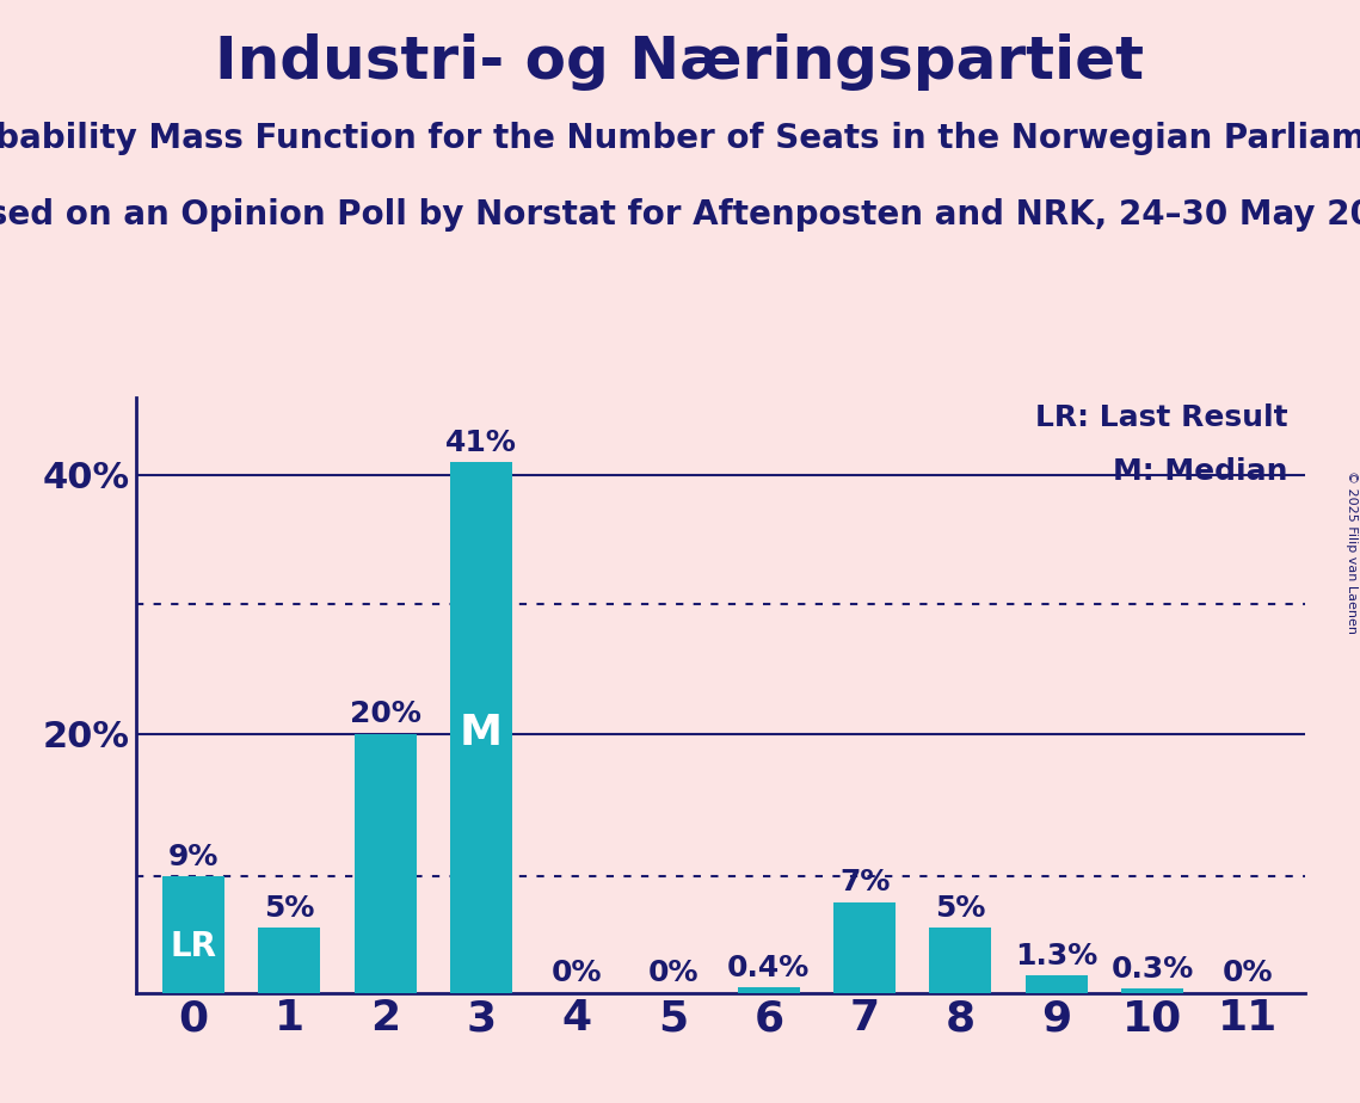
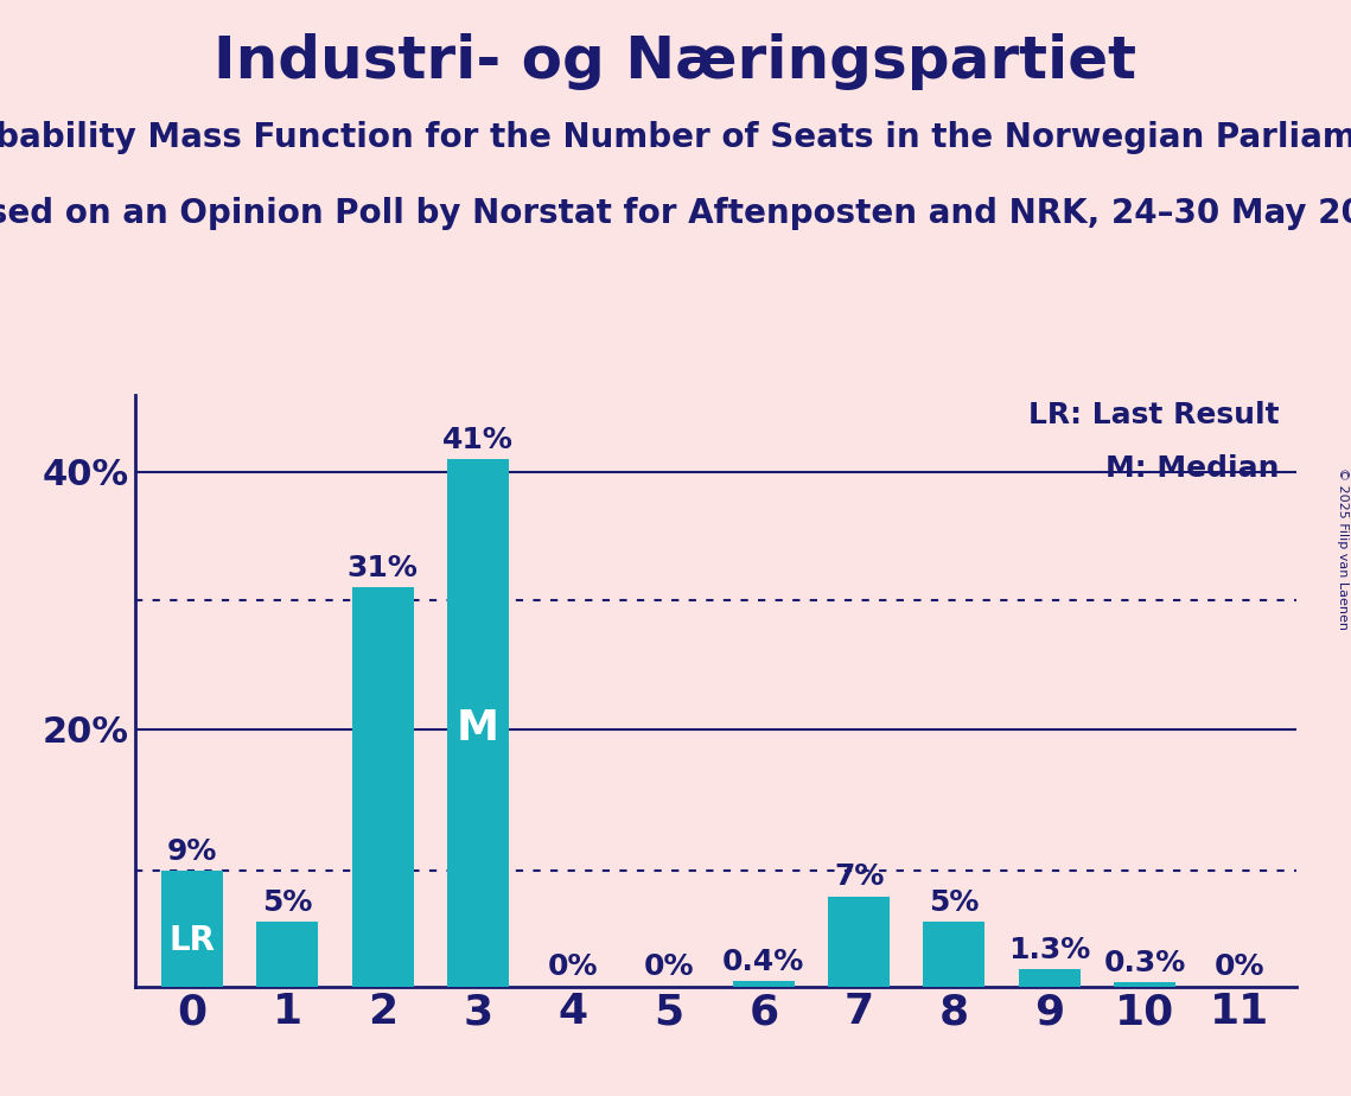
2: 20% -> 31%
